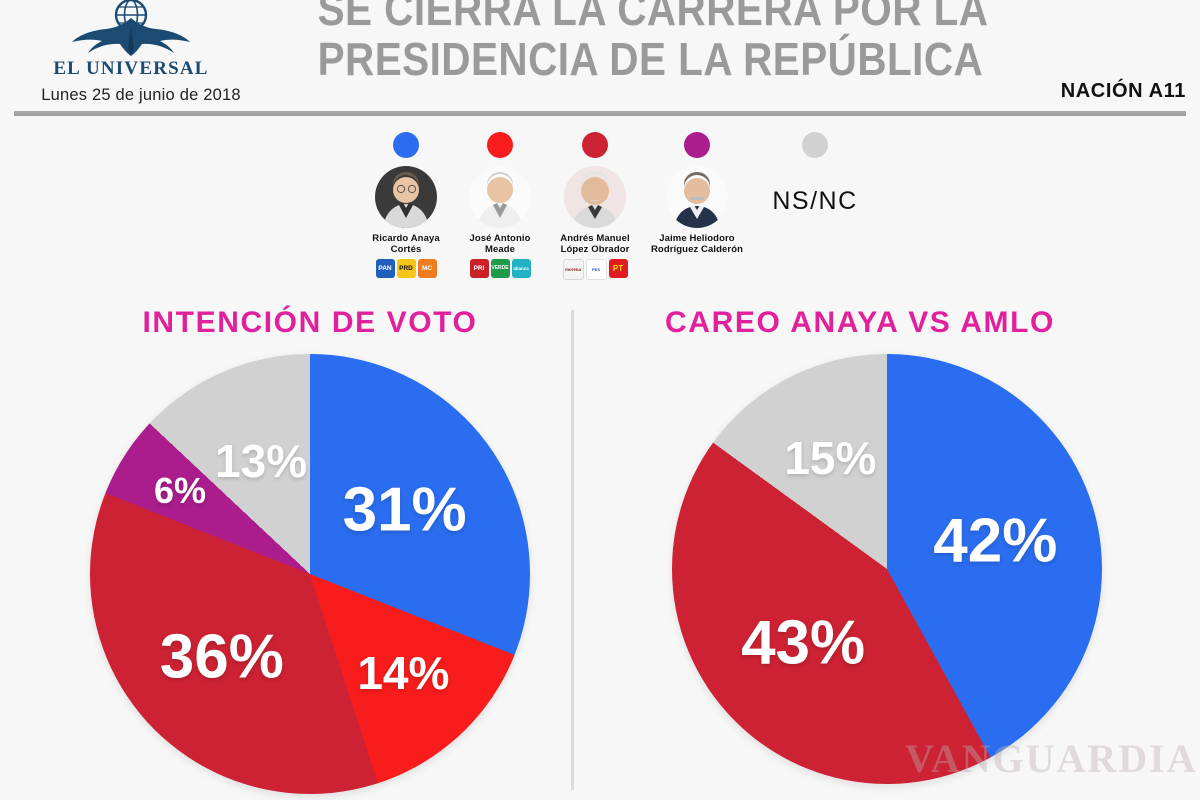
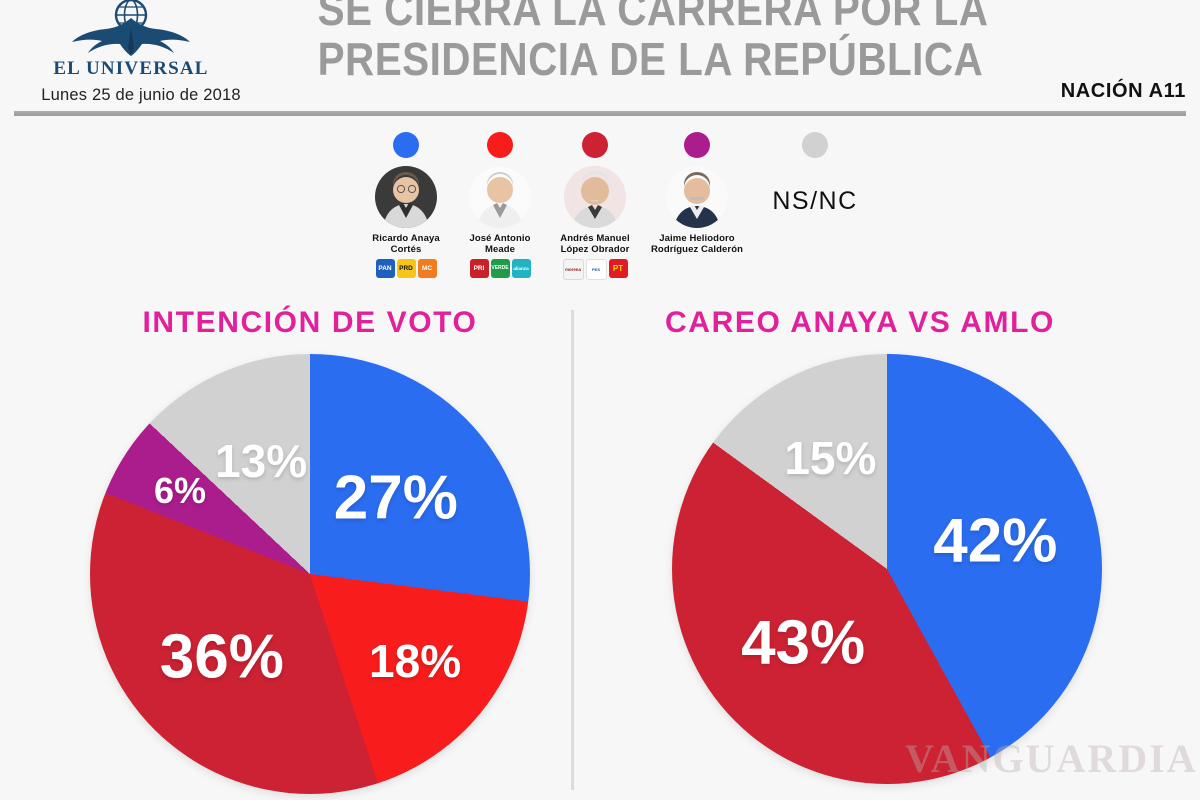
INTENCIÓN DE VOTO/Ricardo Anaya Cortés: 31% -> 27%
INTENCIÓN DE VOTO/José Antonio Meade: 14% -> 18%
